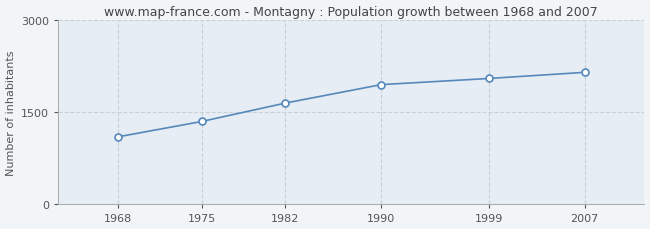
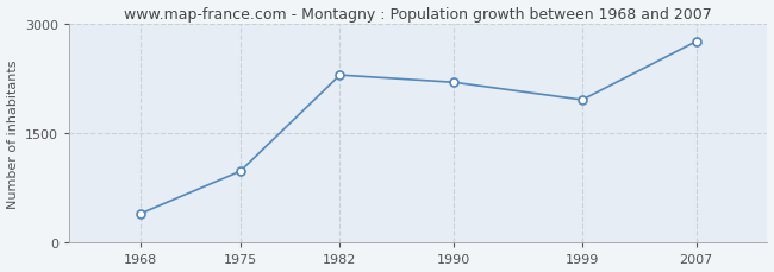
1968: 1100 -> 400
1975: 1350 -> 980
1982: 1650 -> 2300
1990: 1950 -> 2200
1999: 2050 -> 1960
2007: 2150 -> 2760
